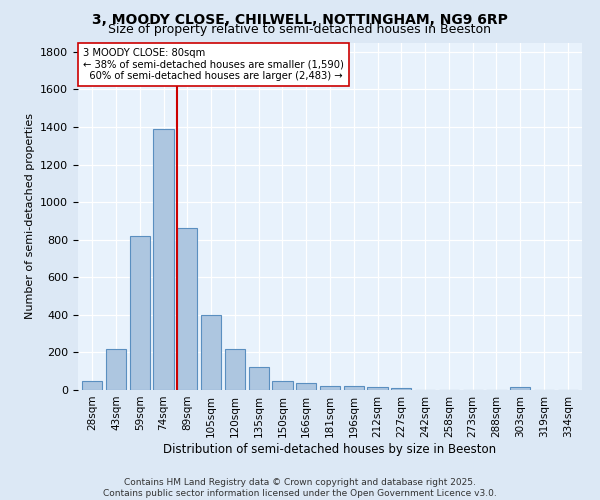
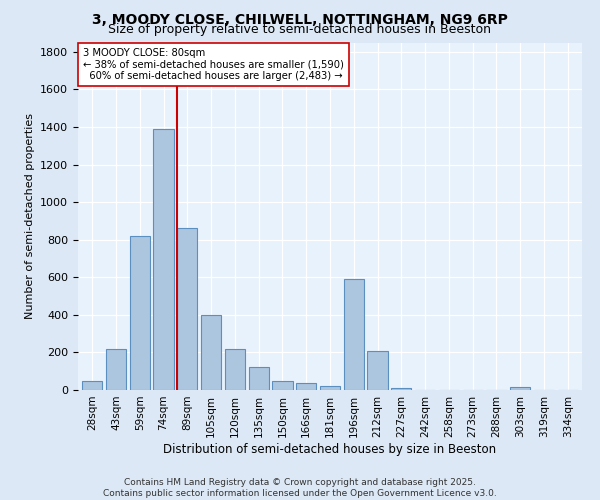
196sqm: 20 -> 590
212sqm: 20 -> 210
